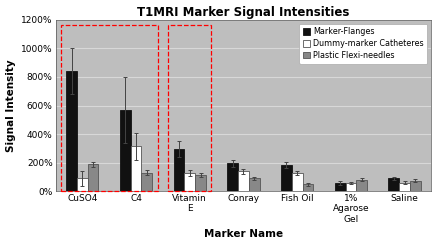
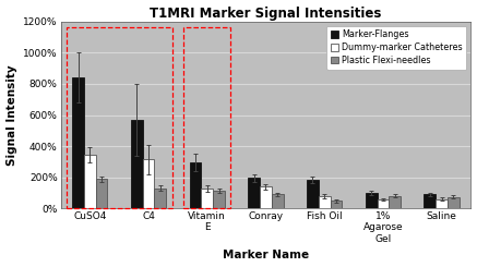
Dummy-marker Catheteres/CuSO4: 90% -> 340%
Dummy-marker Catheteres/Fish Oil: 130% -> 80%
Marker-Flanges/1% Agarose Gel: 60% -> 100%
